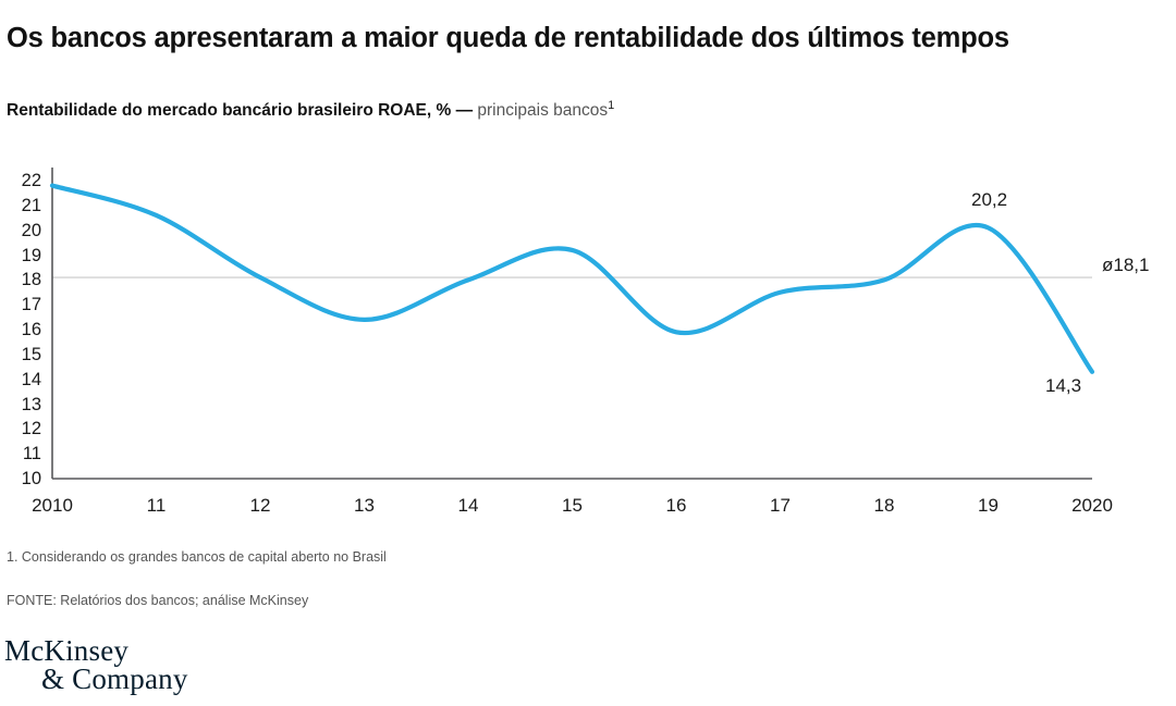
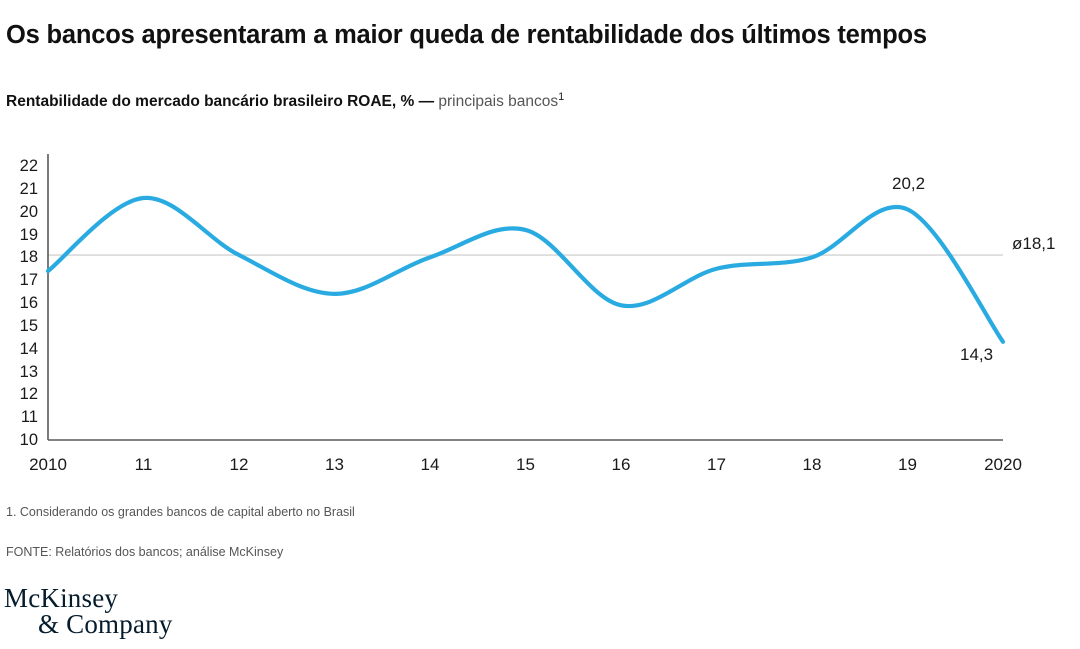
2010: 21.8 -> 17.4
